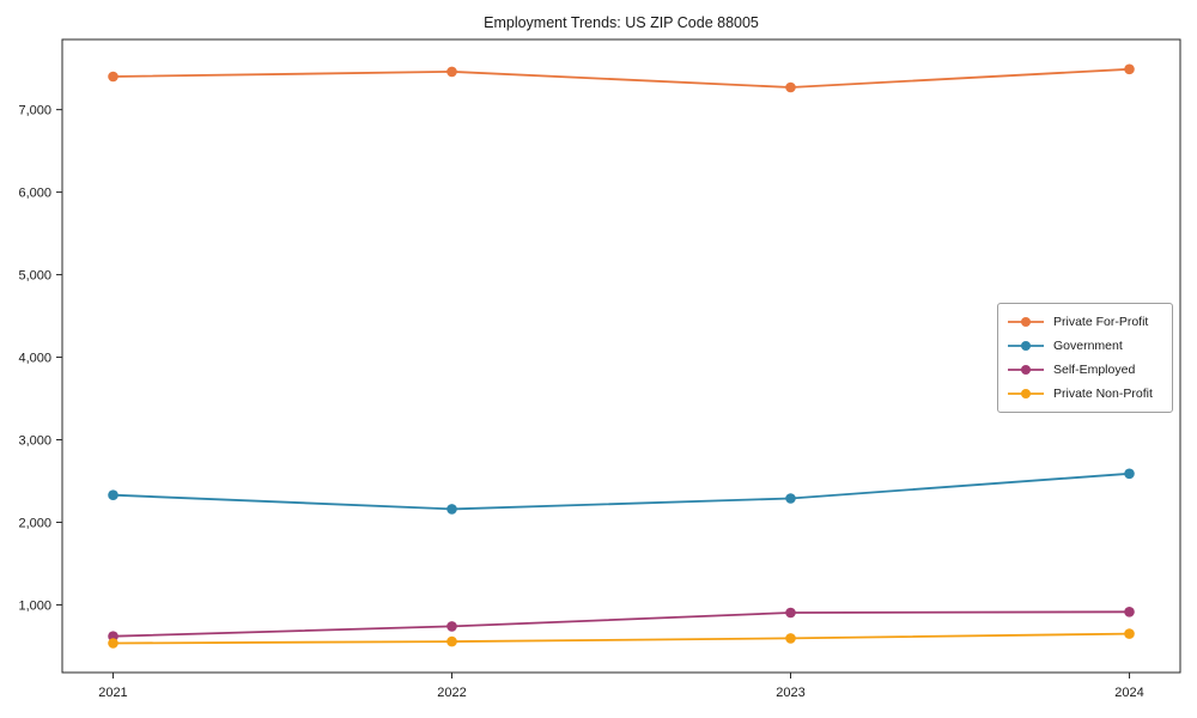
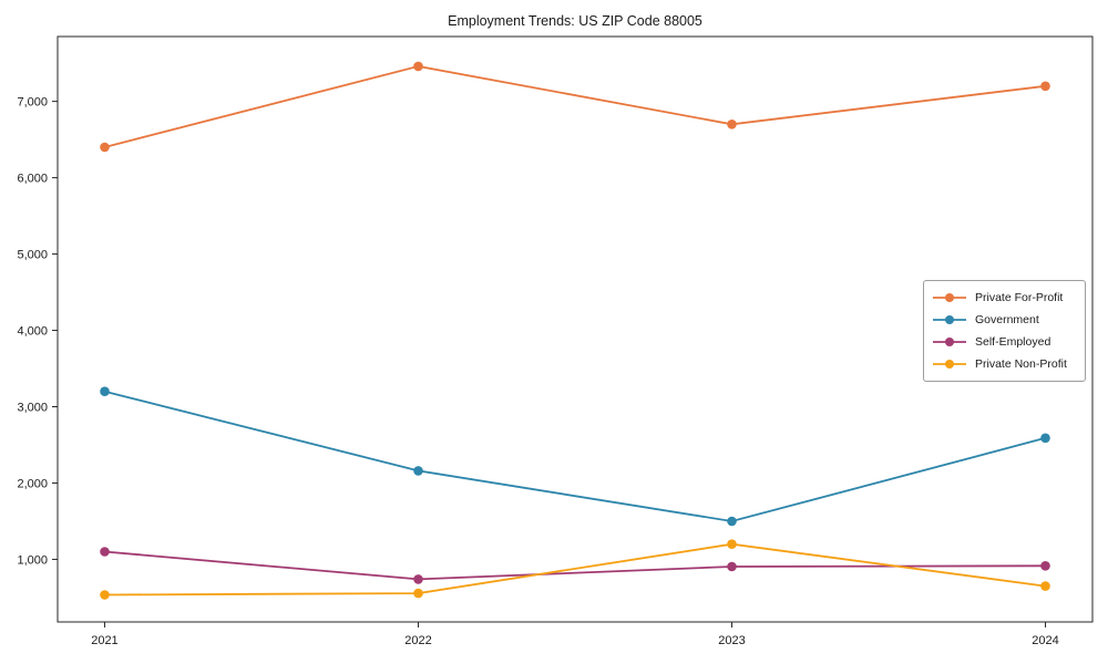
Private For-Profit/2021: 7400 -> 6400
Government/2021: 2300 -> 3200
Self-Employed/2021: 600 -> 1100
Private For-Profit/2023: 7300 -> 6700
Government/2023: 2300 -> 1500
Private Non-Profit/2023: 600 -> 1200
Private For-Profit/2024: 7500 -> 7200
